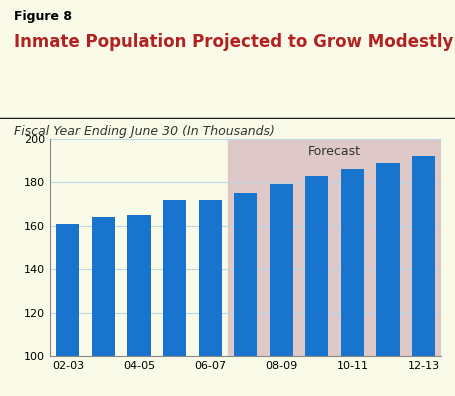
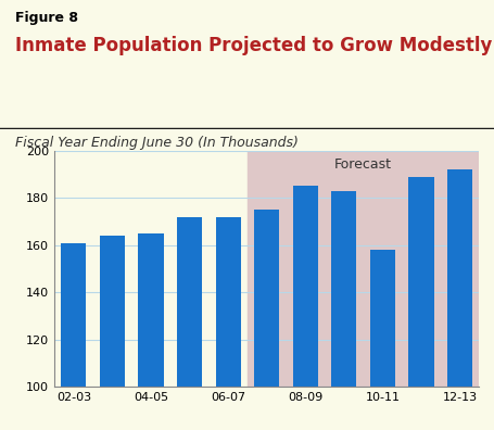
08-09: 179 -> 185
10-11: 186 -> 158
